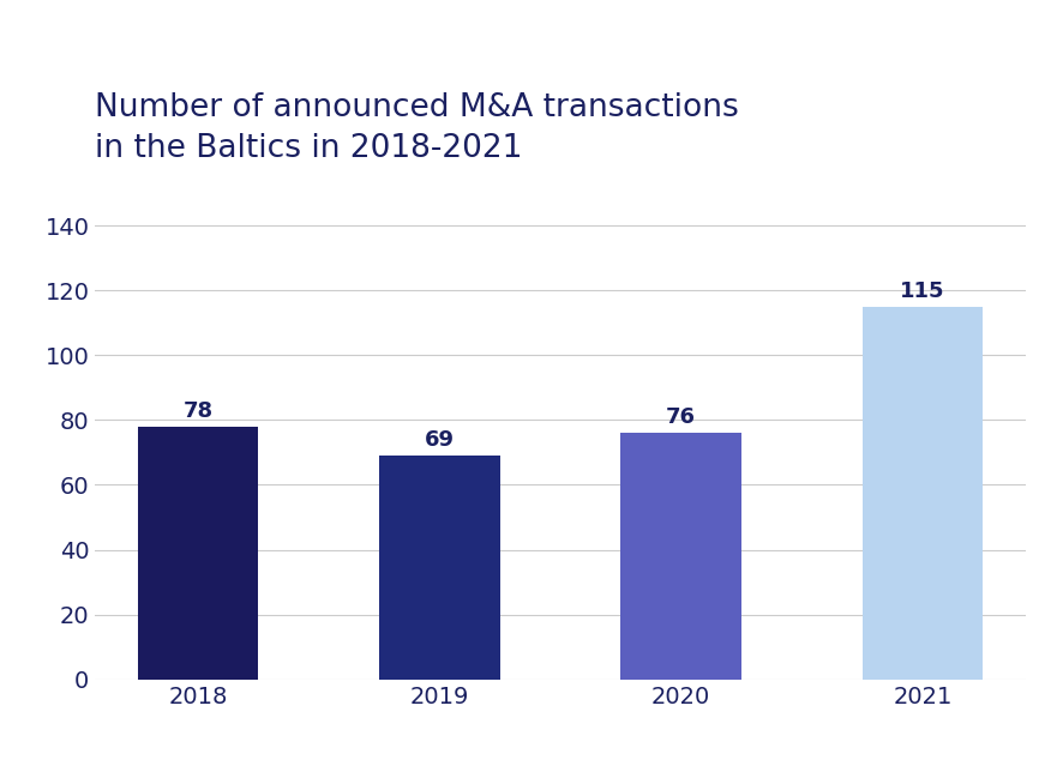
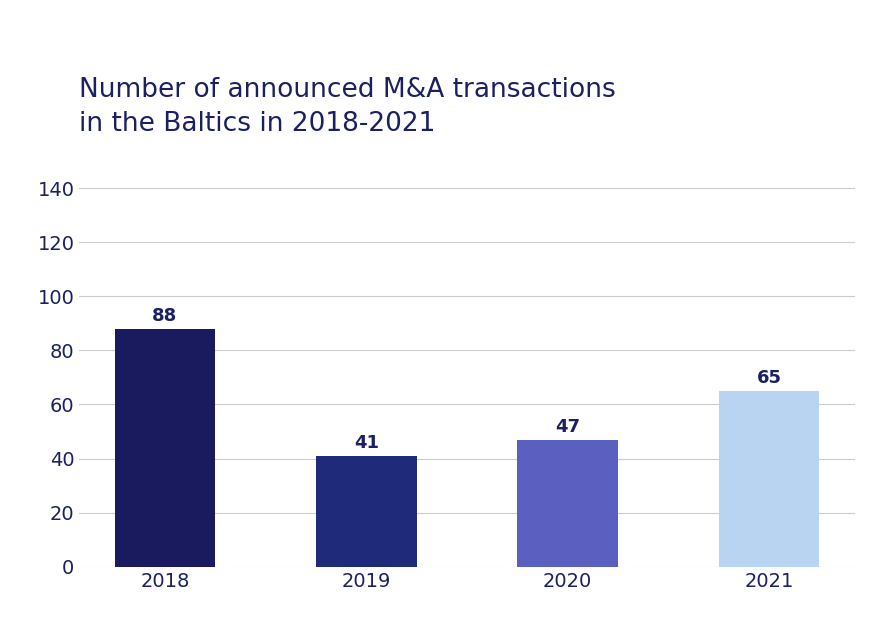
2018: 78 -> 88
2019: 69 -> 41
2020: 76 -> 47
2021: 115 -> 65
